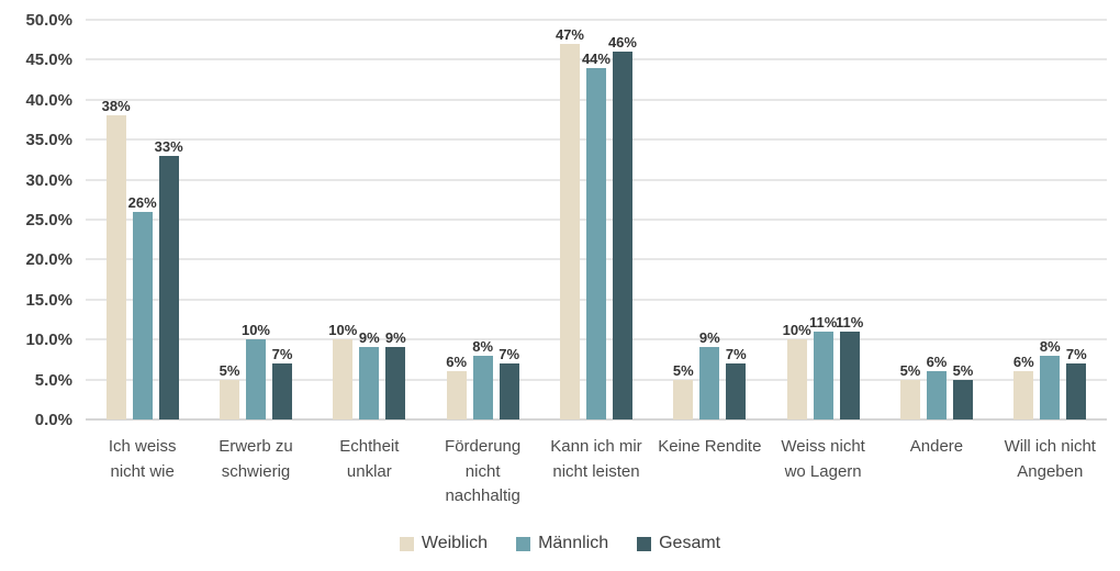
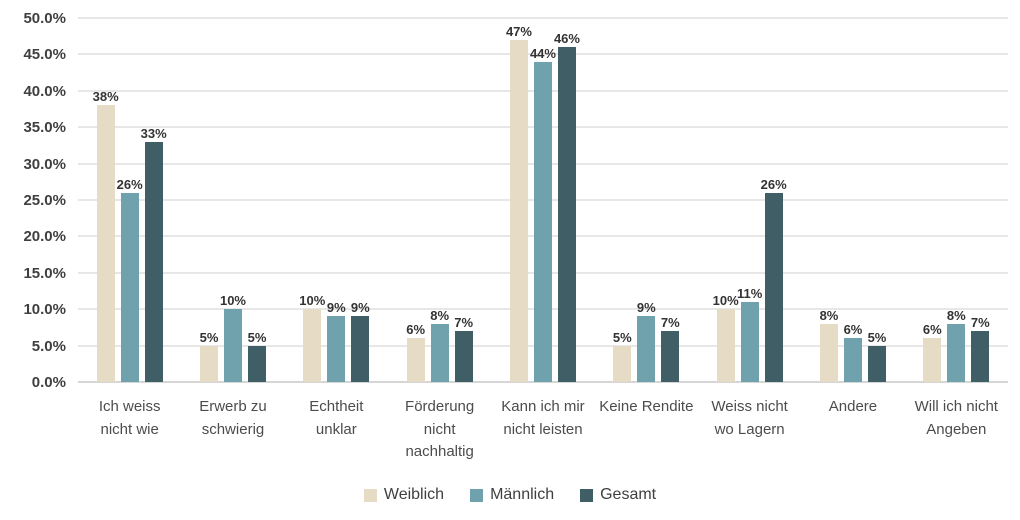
Gesamt/Erwerb zu schwierig: 7% -> 5%
Gesamt/Weiss nicht wo Lagern: 11% -> 26%
Weiblich/Andere: 5% -> 8%
